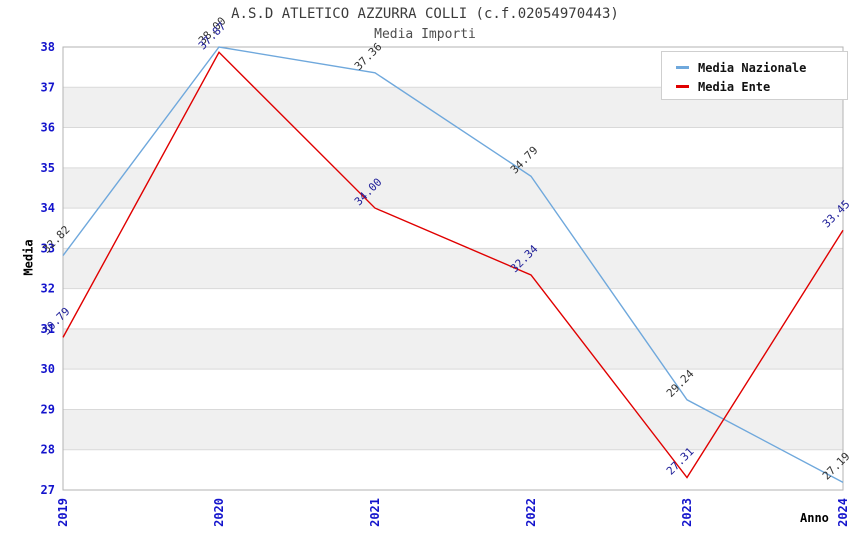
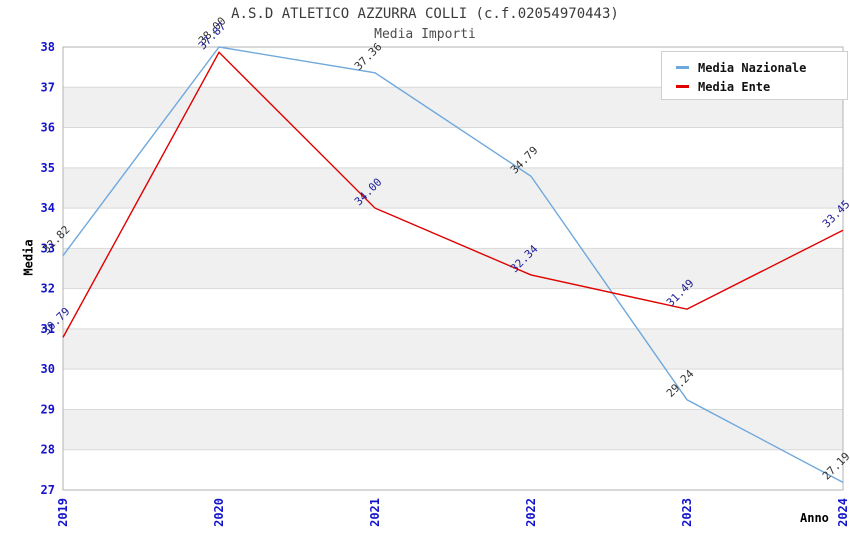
Media Ente/2023: 27.31 -> 31.49
